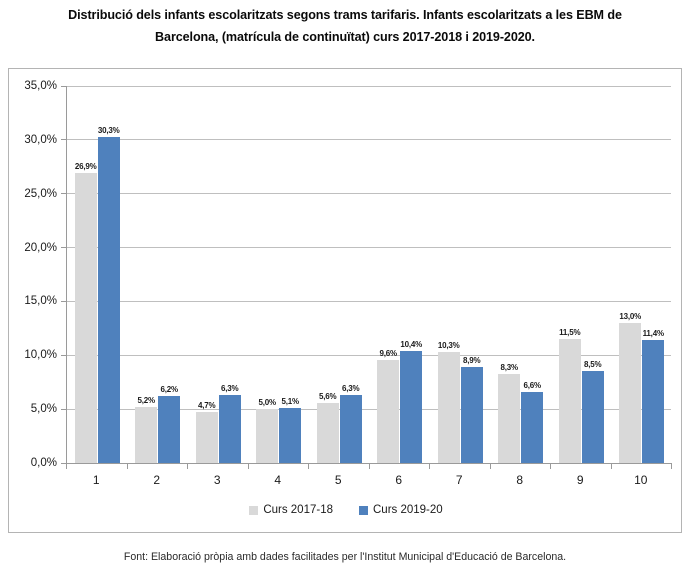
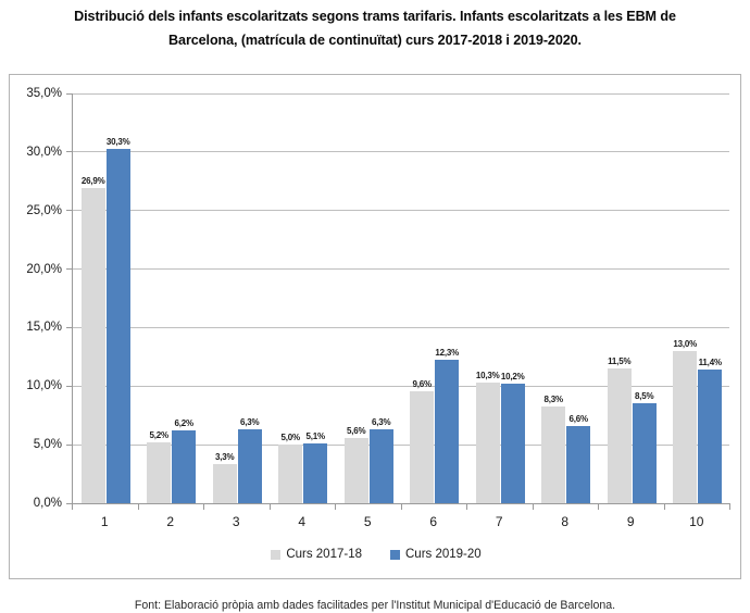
Curs 2017-18/3: 4,7% -> 3,3%
Curs 2019-20/6: 10,4% -> 12,3%
Curs 2019-20/7: 8,9% -> 10,2%
